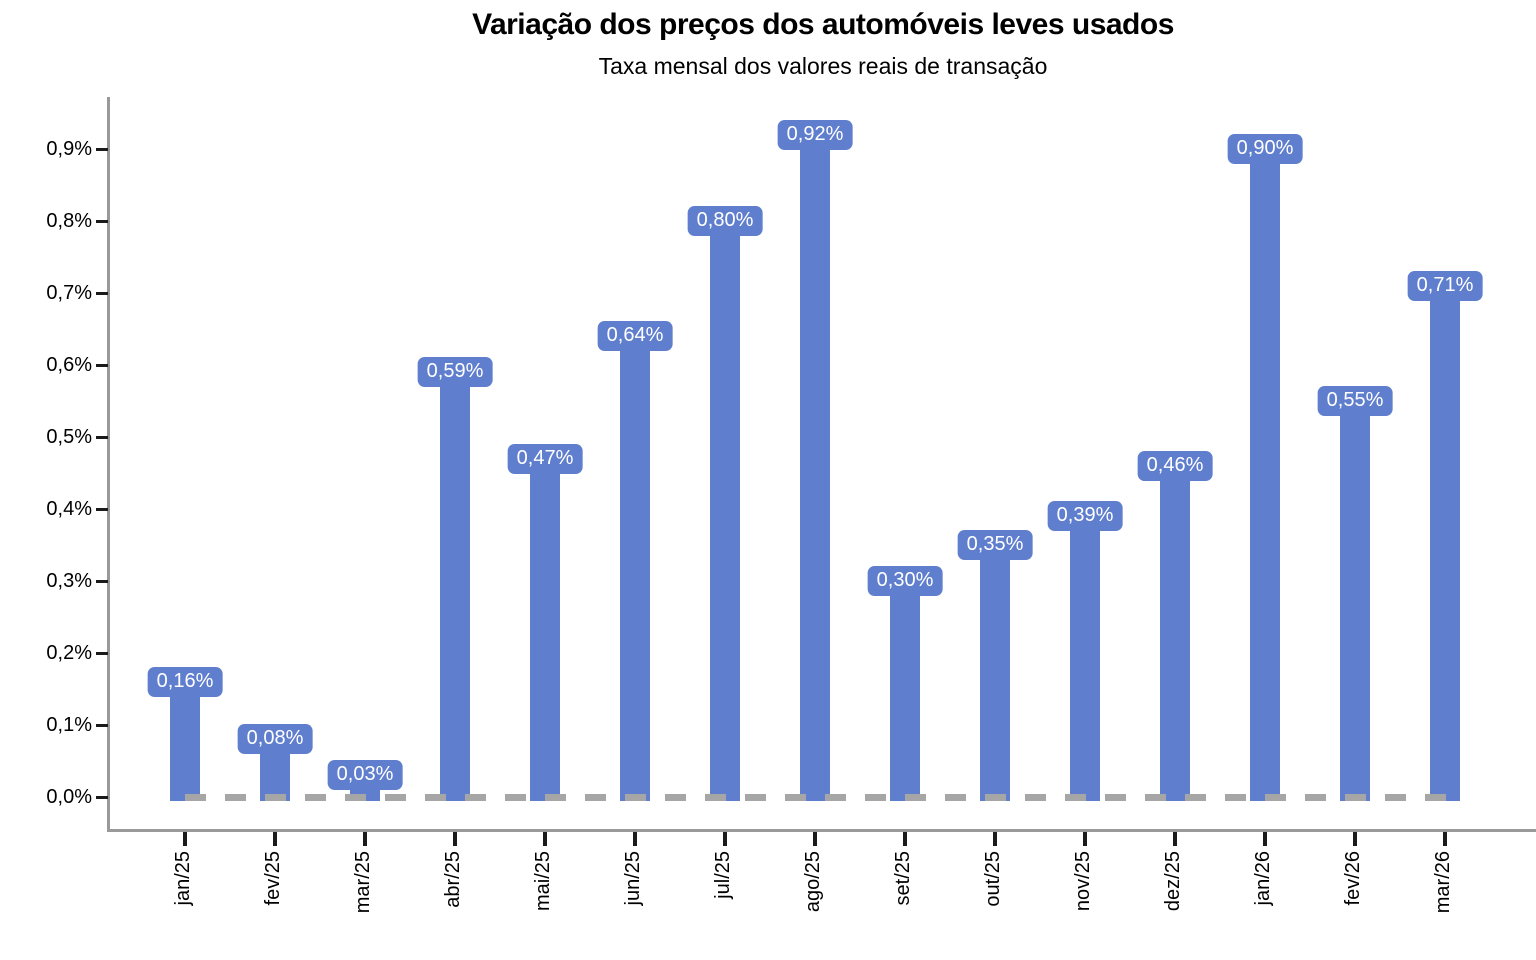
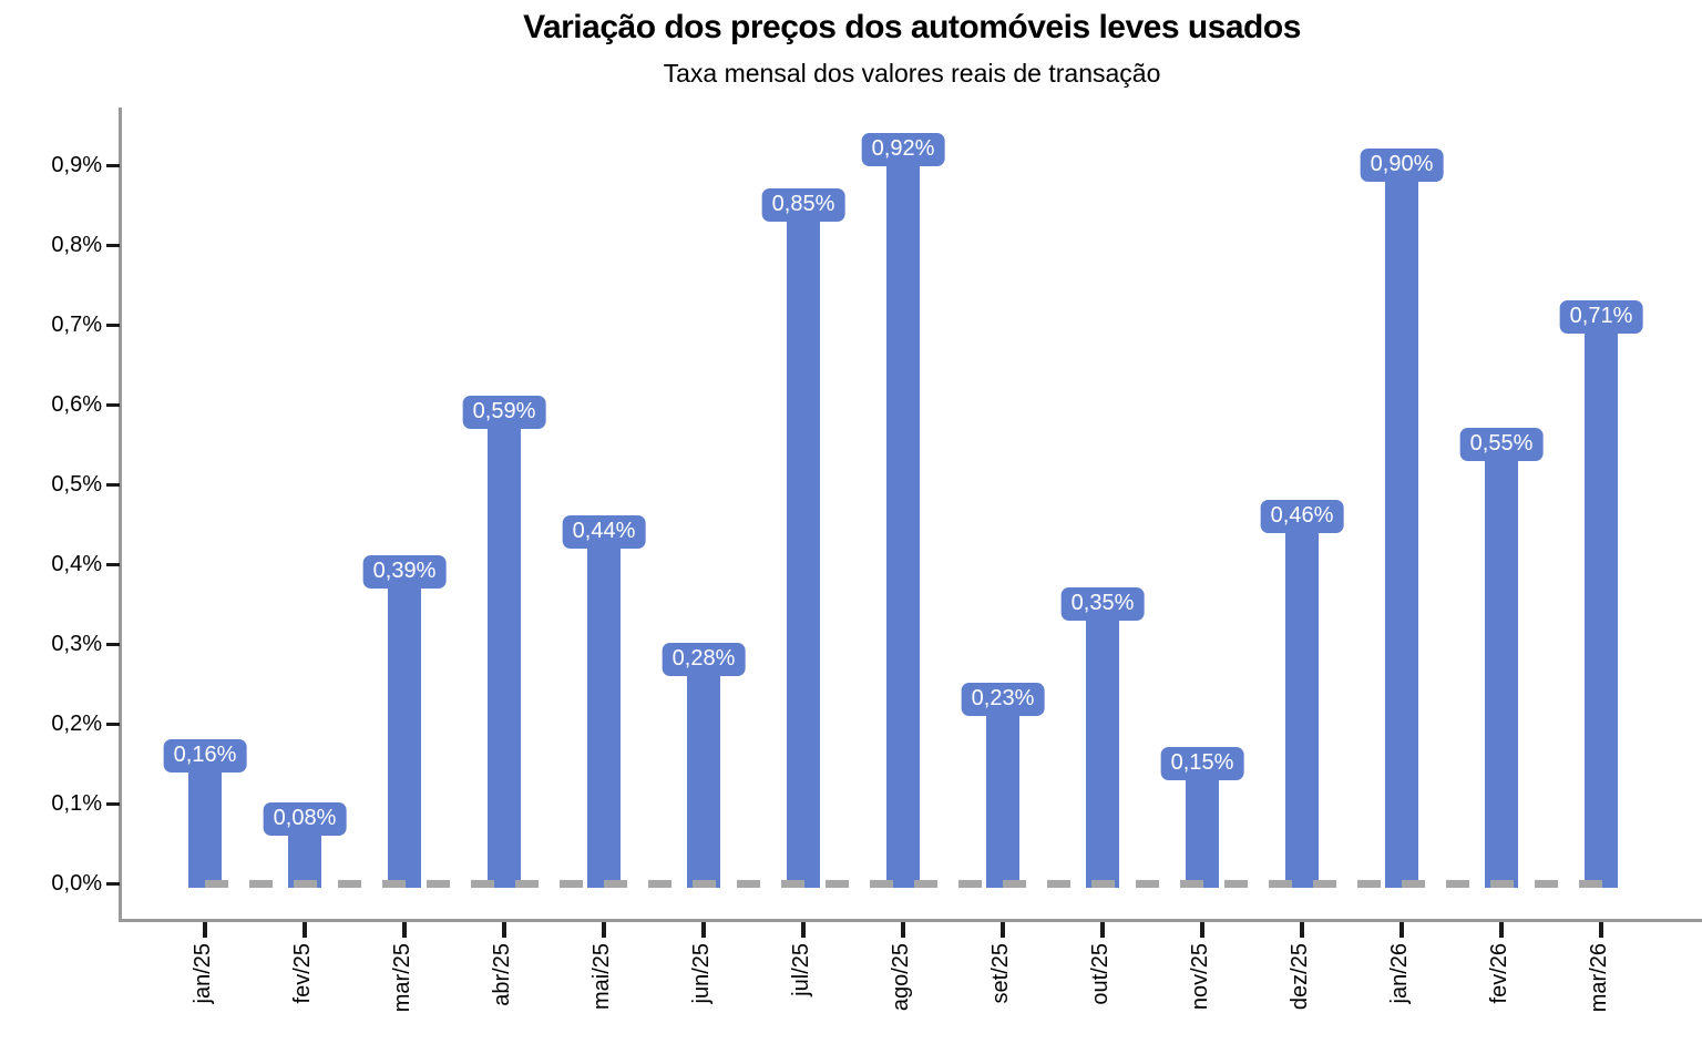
mar/25: 0,03% -> 0,39%
mai/25: 0,47% -> 0,44%
jun/25: 0,64% -> 0,28%
jul/25: 0,80% -> 0,85%
set/25: 0,30% -> 0,23%
nov/25: 0,39% -> 0,15%
